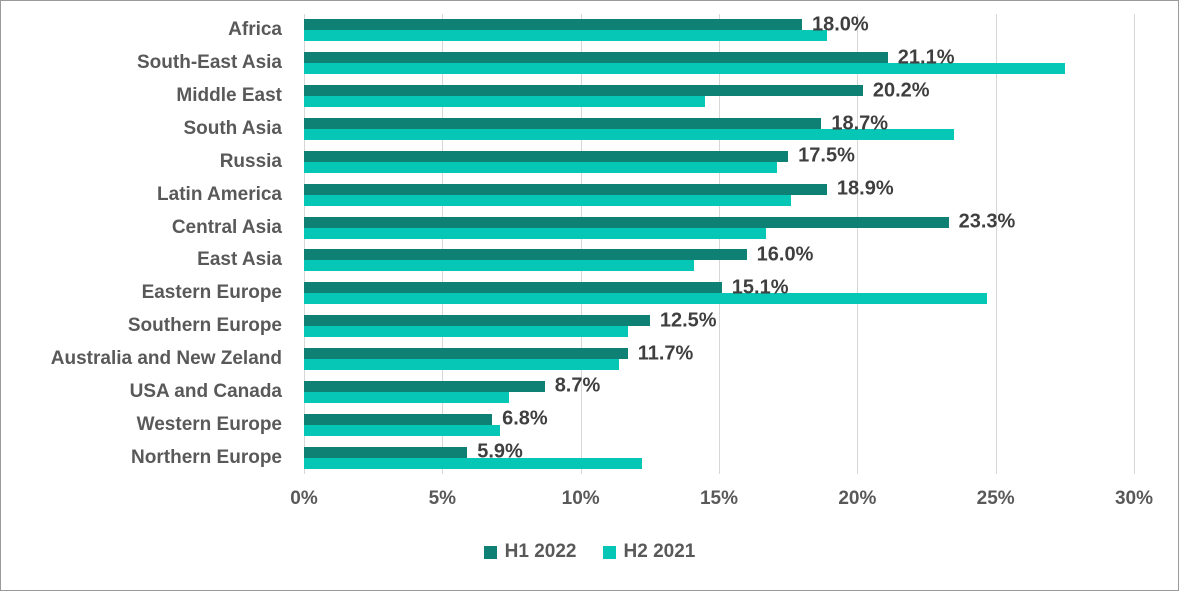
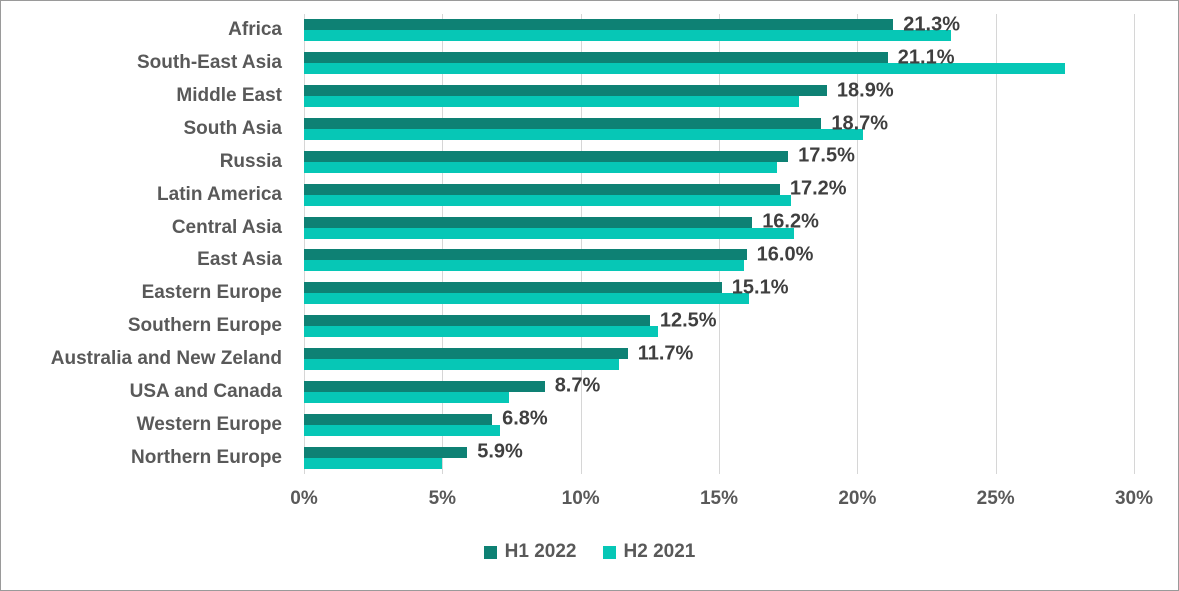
H1 2022/Africa: 18.0% -> 21.3%
H2 2021/Africa: 18.9% -> 23.4%
H1 2022/Middle East: 20.2% -> 18.9%
H2 2021/Middle East: 14.5% -> 17.9%
H2 2021/South Asia: 23.5% -> 20.2%
H1 2022/Latin America: 18.9% -> 17.2%
H1 2022/Central Asia: 23.3% -> 16.2%
H2 2021/Central Asia: 16.7% -> 17.7%
H2 2021/East Asia: 14.1% -> 15.9%
H2 2021/Eastern Europe: 24.7% -> 16.1%
H2 2021/Southern Europe: 11.7% -> 12.8%
H2 2021/Northern Europe: 12.2% -> 5.0%
